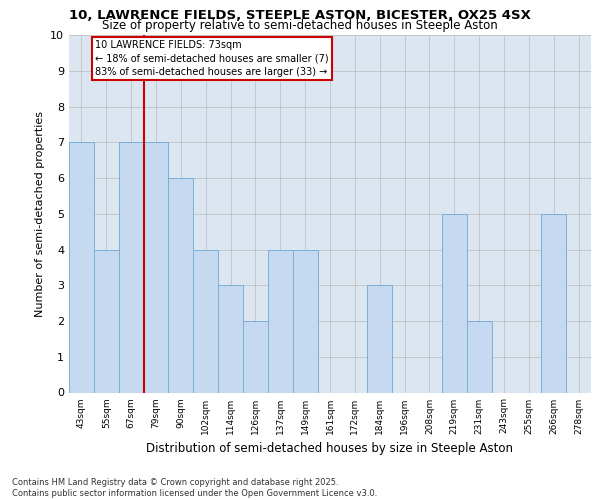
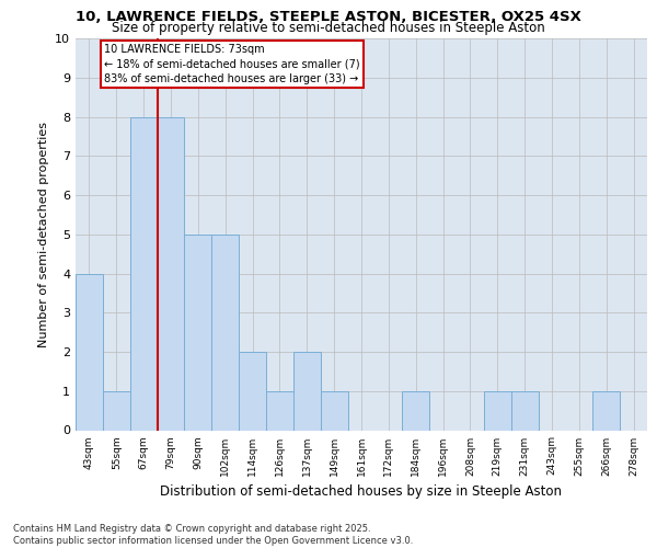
43sqm: 7 -> 4
55sqm: 4 -> 1
67sqm: 7 -> 8
79sqm: 7 -> 8
90sqm: 6 -> 5
102sqm: 4 -> 5
114sqm: 3 -> 2
126sqm: 2 -> 1
137sqm: 4 -> 2
149sqm: 4 -> 1
184sqm: 3 -> 1
219sqm: 5 -> 1
231sqm: 2 -> 1
266sqm: 5 -> 1
